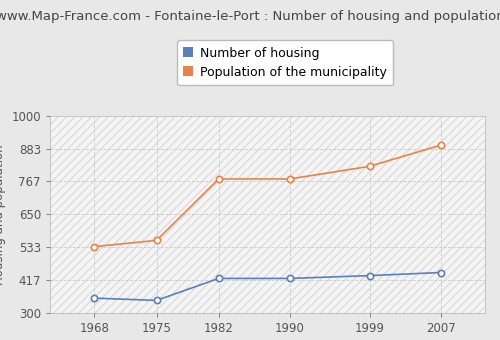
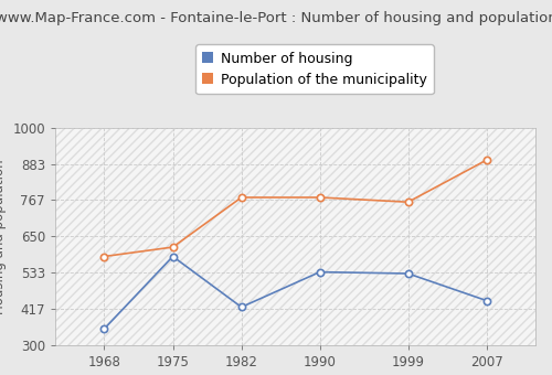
Population of the municipality/1968: 535 -> 585
Number of housing/1975: 344 -> 585
Population of the municipality/1975: 557 -> 615
Number of housing/1990: 422 -> 535
Number of housing/1999: 432 -> 530
Population of the municipality/1999: 820 -> 760
